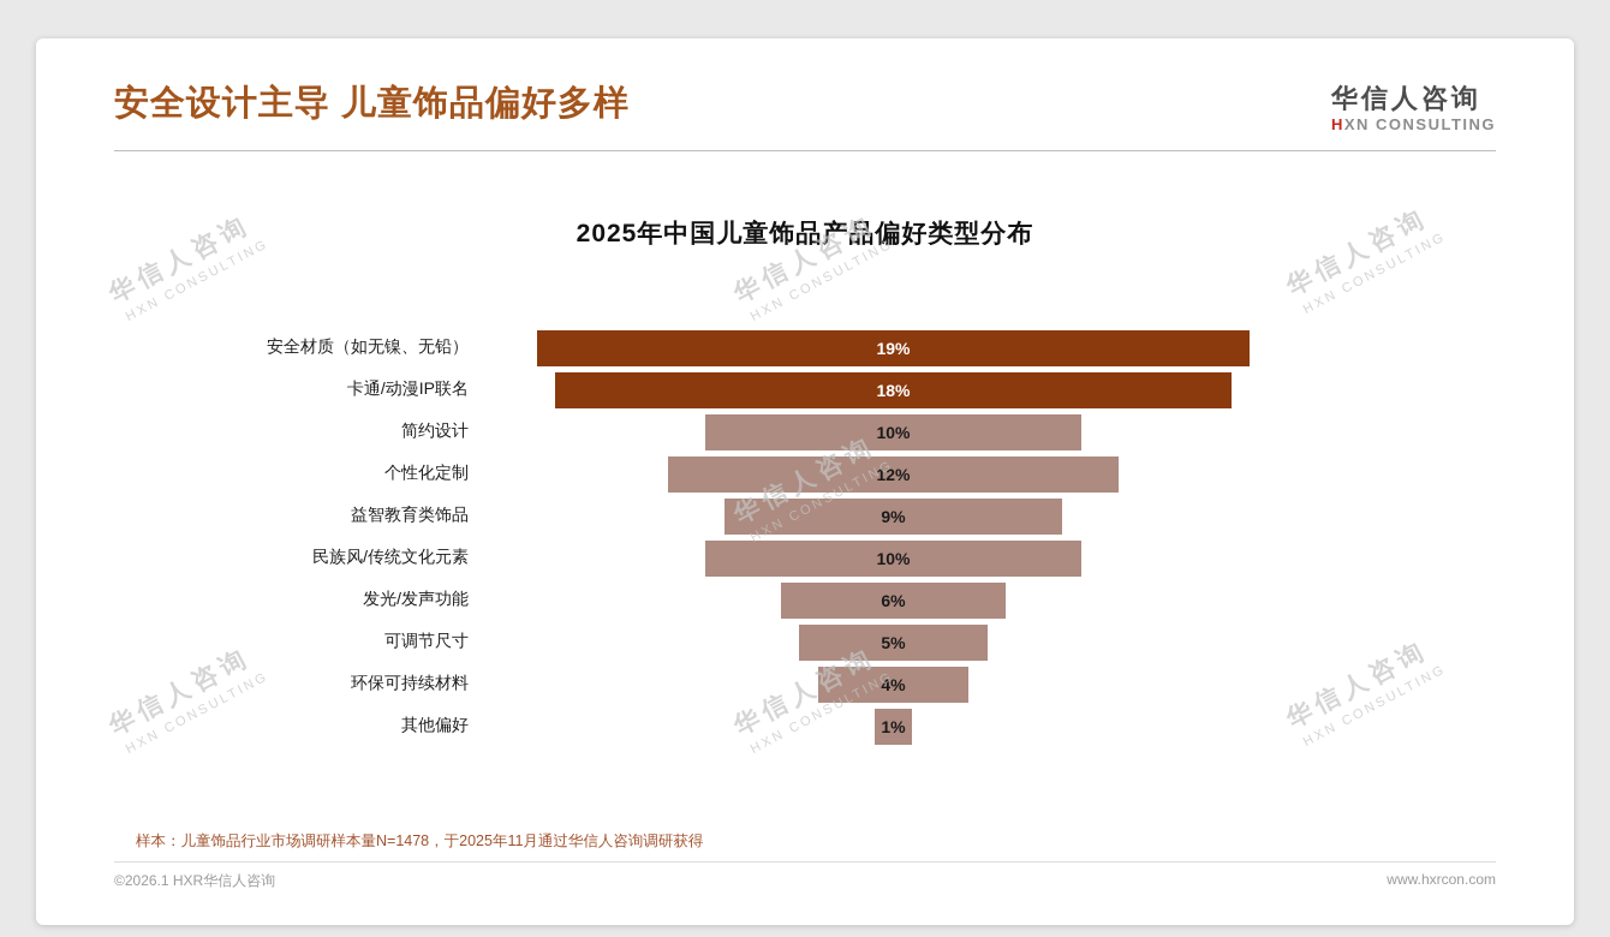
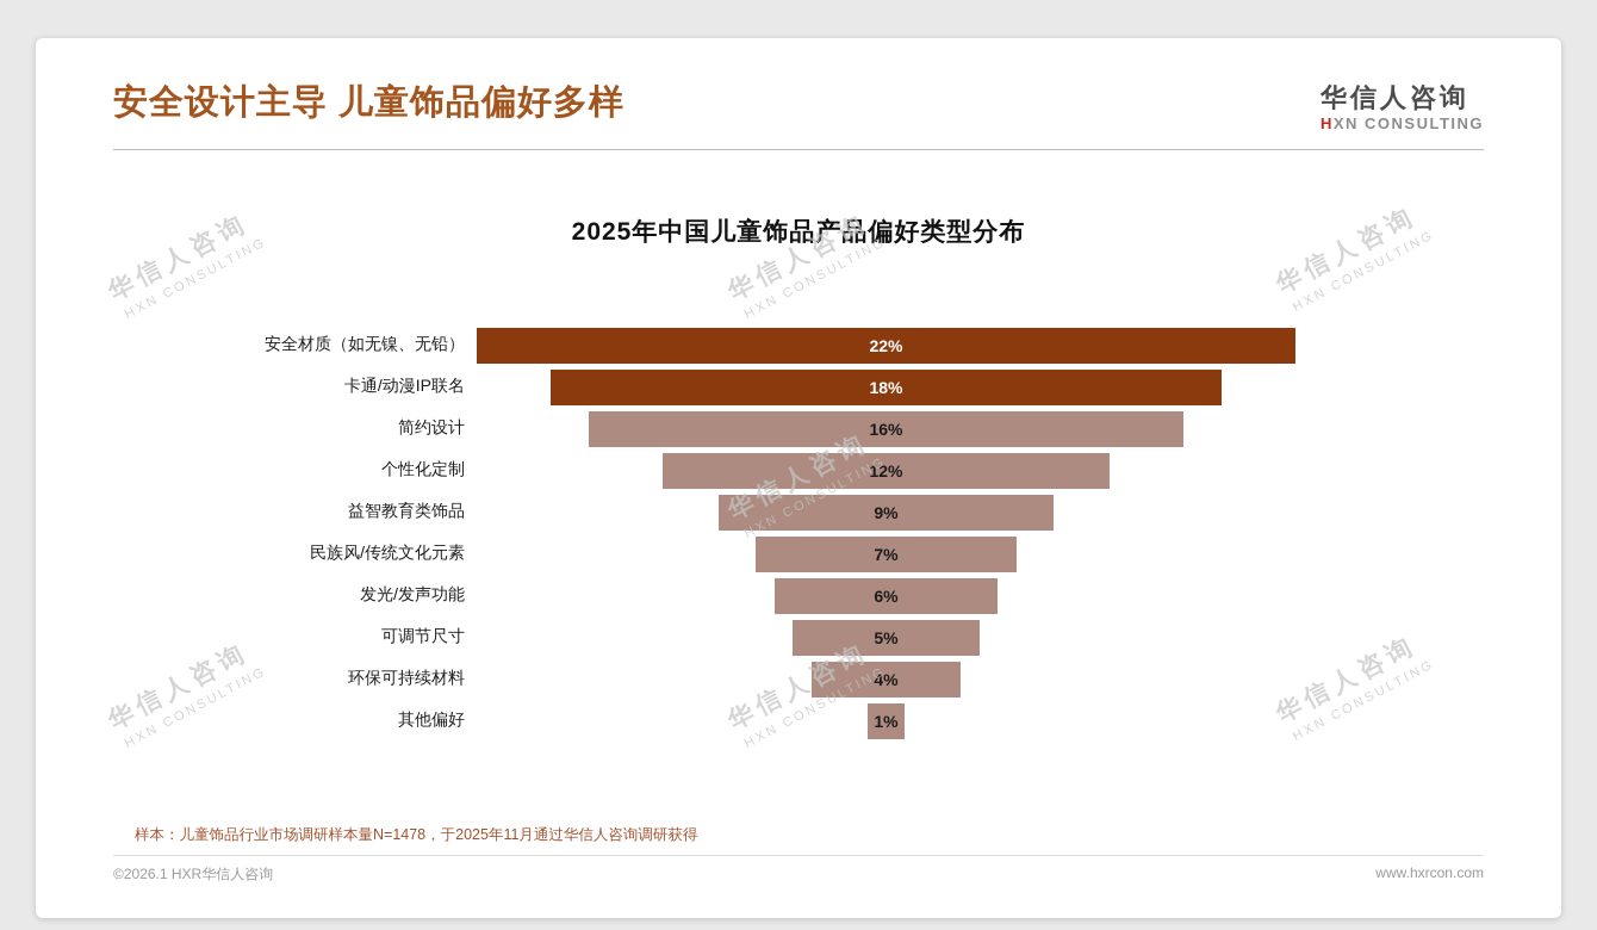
安全材质（如无镍、无铅）: 19% -> 22%
简约设计: 10% -> 16%
民族风/传统文化元素: 10% -> 7%
